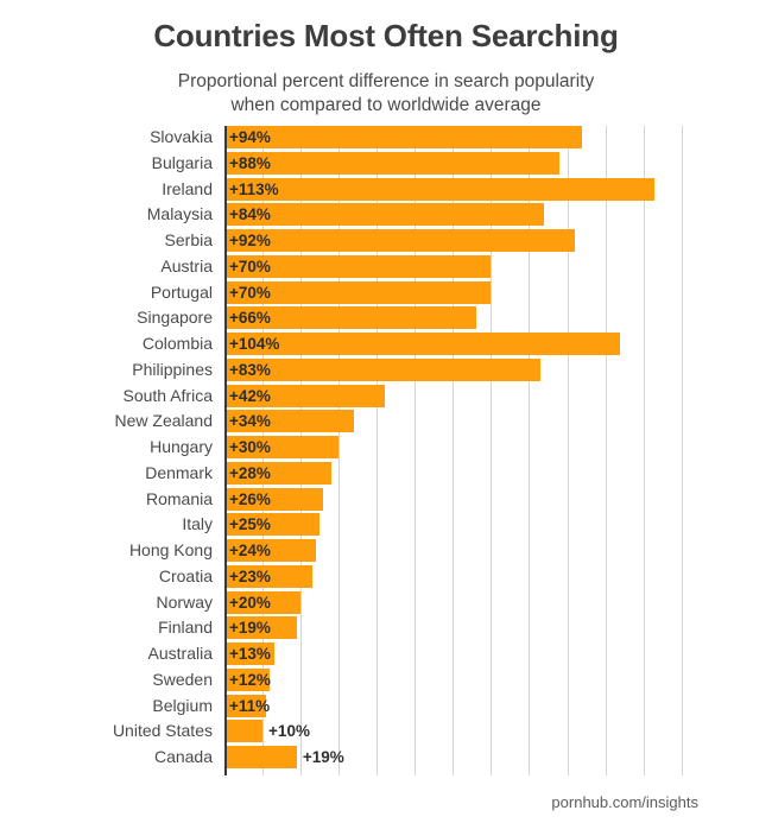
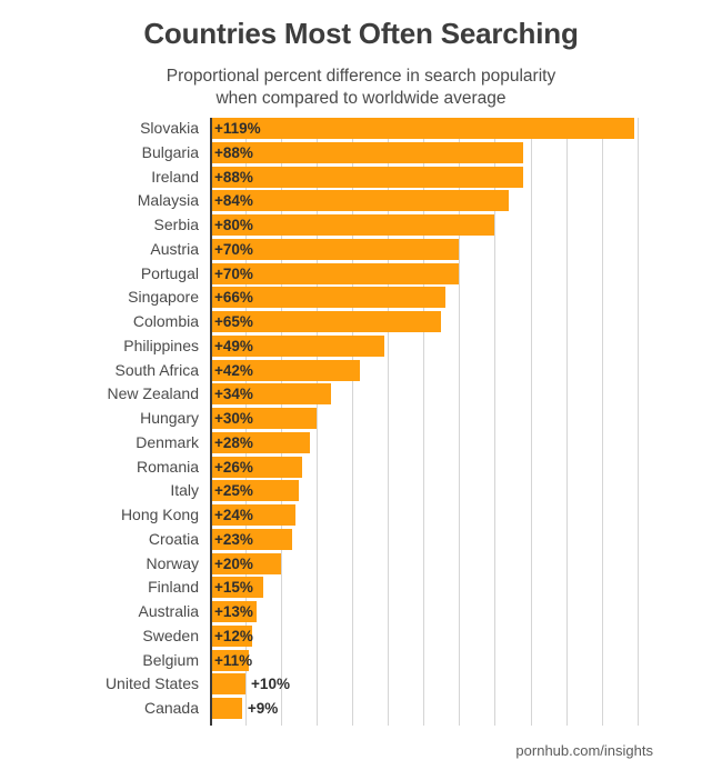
Slovakia: +94% -> +119%
Ireland: +113% -> +88%
Serbia: +92% -> +80%
Colombia: +104% -> +65%
Philippines: +83% -> +49%
Finland: +19% -> +15%
Canada: +19% -> +9%
